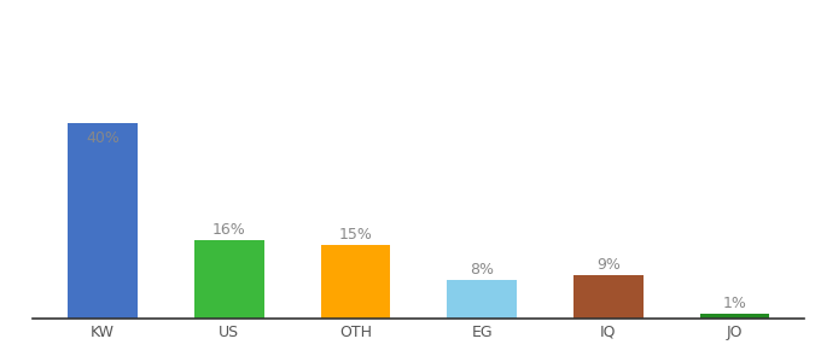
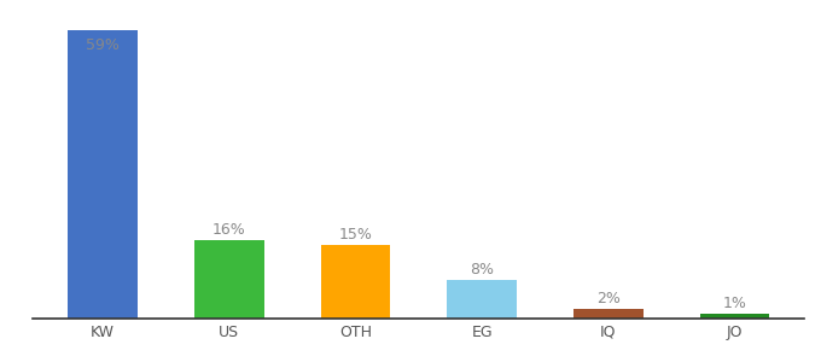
KW: 40% -> 59%
IQ: 9% -> 2%
